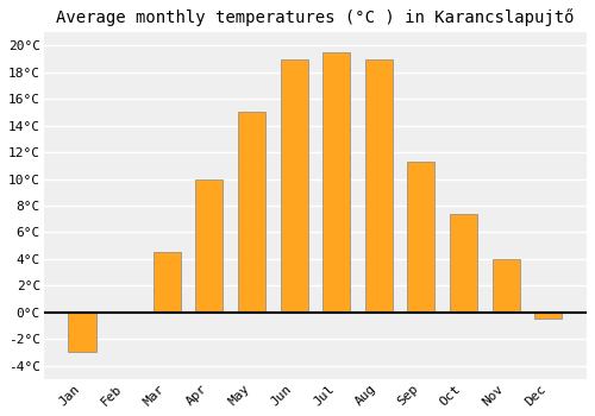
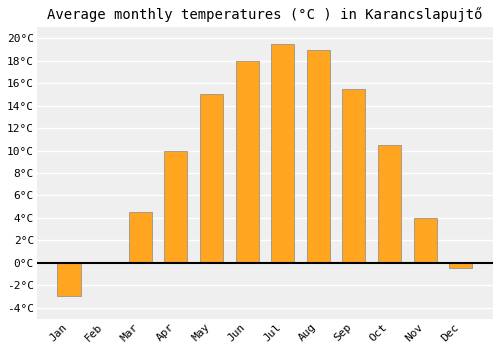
Jun: 19.0°C -> 18.0°C
Sep: 11.3°C -> 15.5°C
Oct: 7.4°C -> 10.5°C
